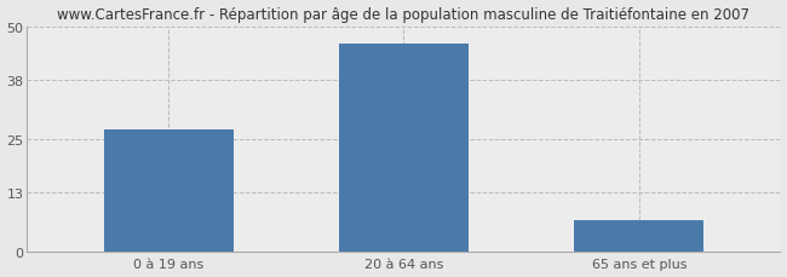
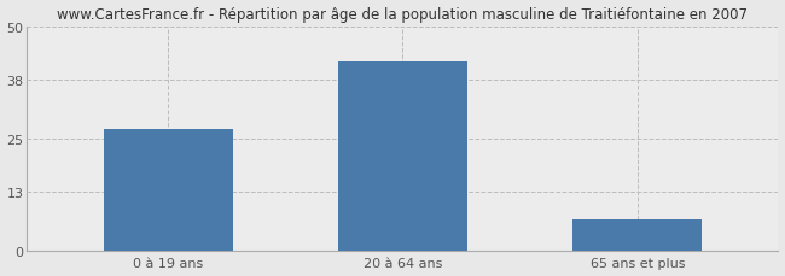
20 à 64 ans: 46 -> 42
